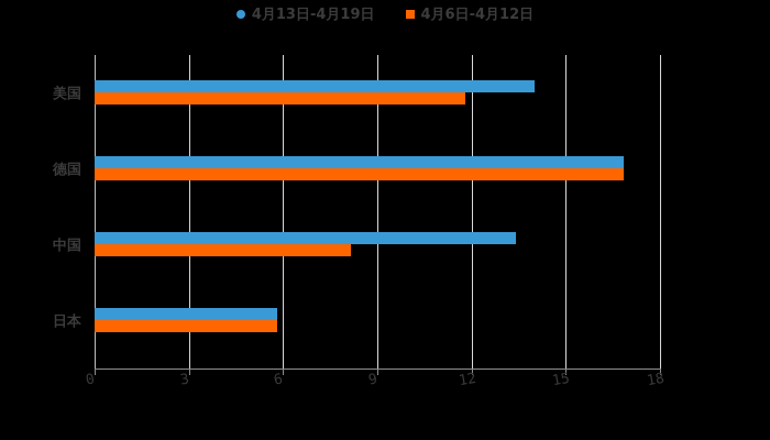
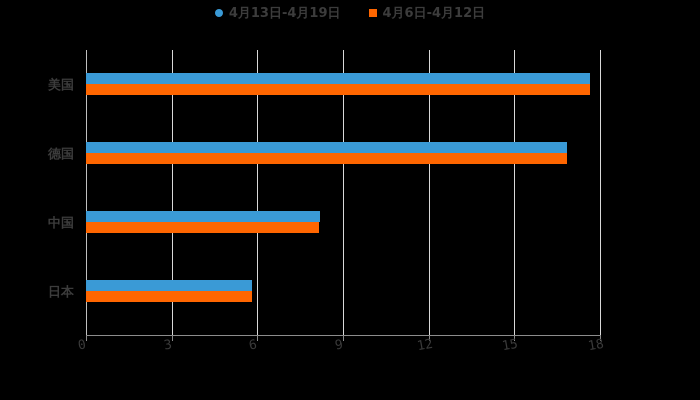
4月13日-4月19日/美国: 14.0 -> 17.6
4月6日-4月12日/美国: 11.8 -> 17.6
4月13日-4月19日/中国: 13.4 -> 8.2
